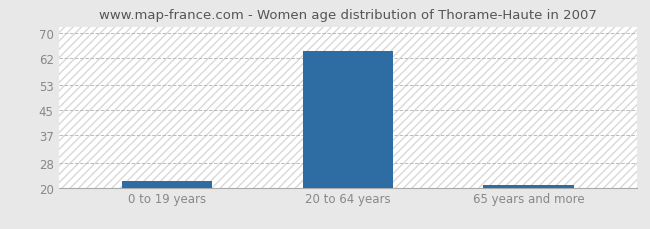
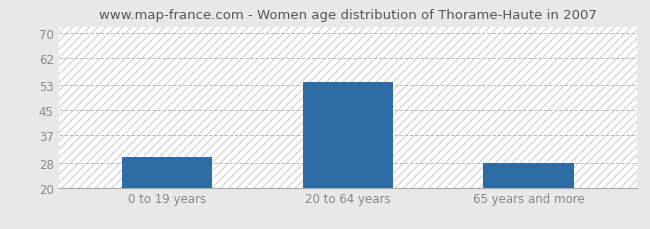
0 to 19 years: 22 -> 30
20 to 64 years: 64 -> 54
65 years and more: 21 -> 28
